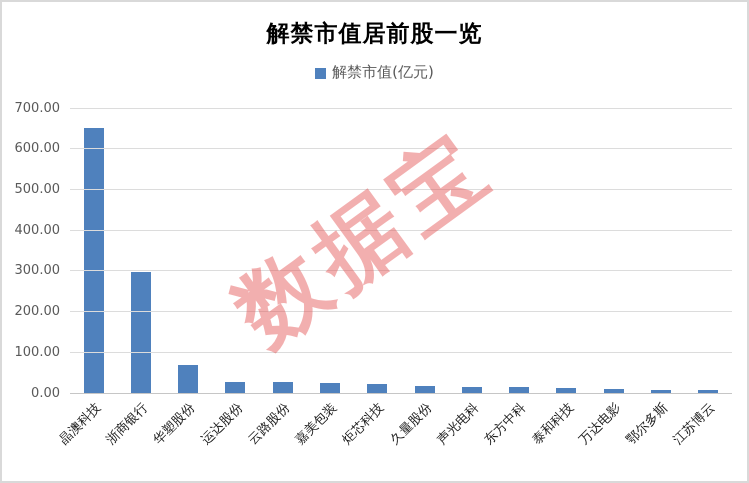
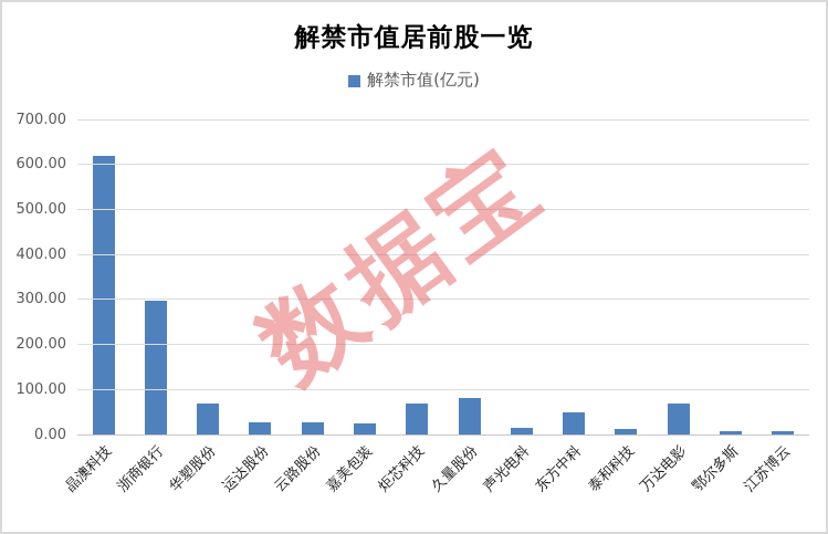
晶澳科技: 650 -> 620
炬芯科技: 20 -> 70
久量股份: 20 -> 80
东方中科: 20 -> 50
万达电影: 10 -> 70
